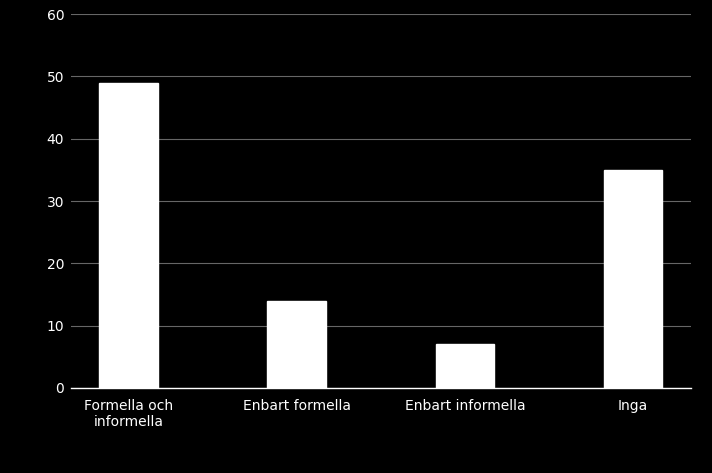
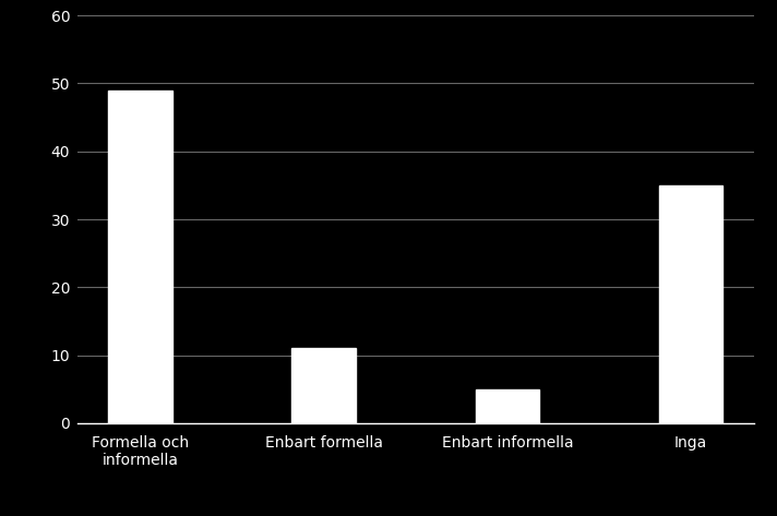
Enbart formella: 14 -> 11
Enbart informella: 7 -> 5
